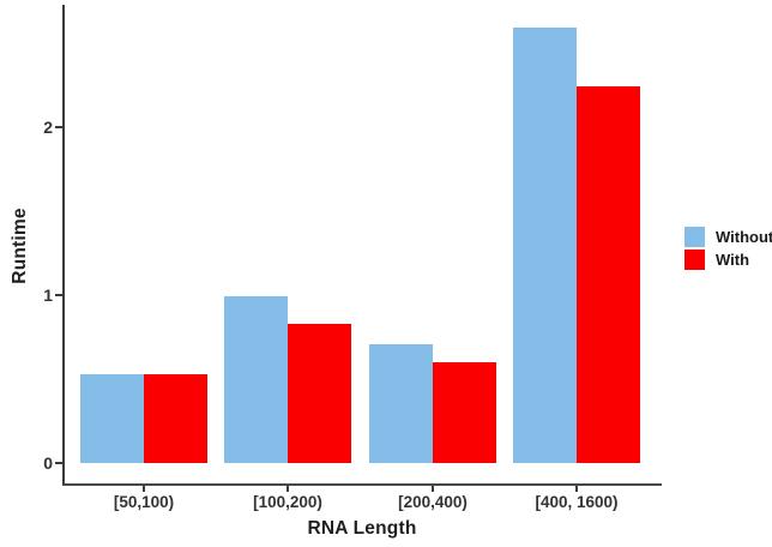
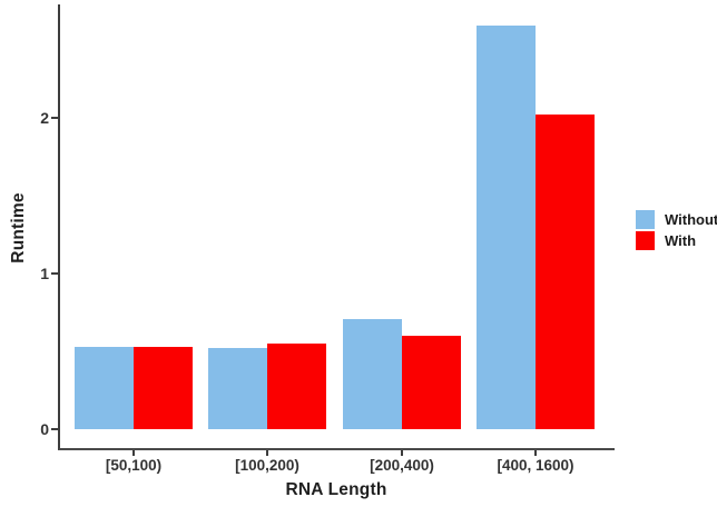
Without/[100,200): 0.99 -> 0.52
With/[100,200): 0.83 -> 0.55
With/[400, 1600): 2.24 -> 2.02
